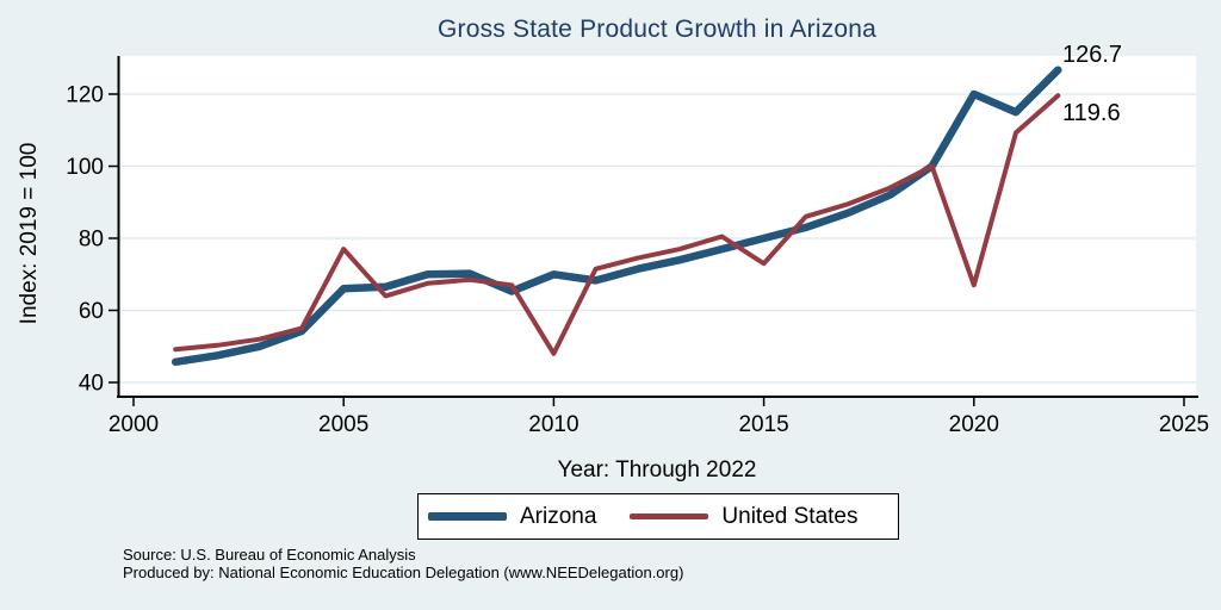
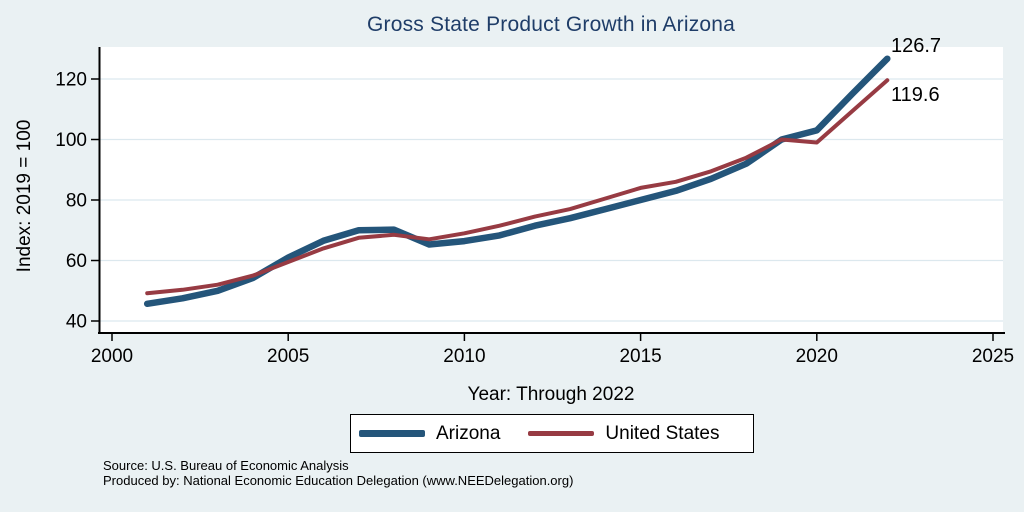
Arizona/2005: 66 -> 61
United States/2005: 77 -> 60
Arizona/2010: 70 -> 66
United States/2010: 48 -> 69
United States/2015: 73 -> 84
Arizona/2020: 120 -> 103
United States/2020: 67 -> 99
